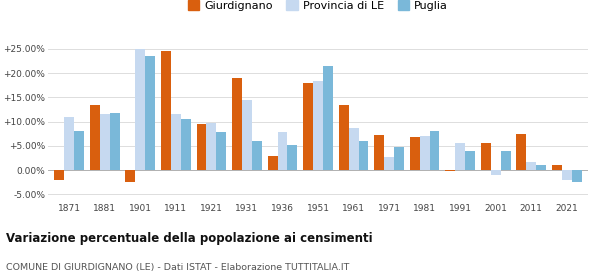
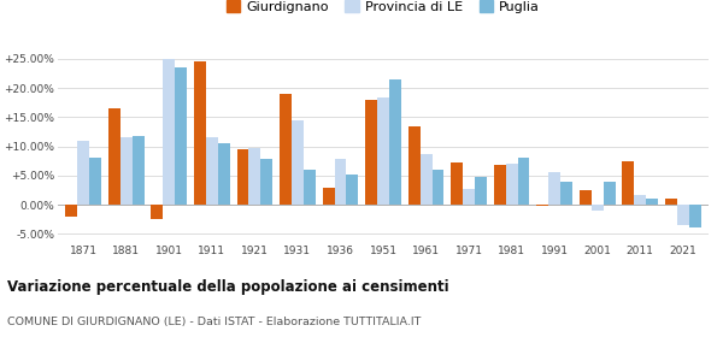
Giurdignano/1881: 13.5% -> 16.5%
Giurdignano/2001: 5.5% -> 2.5%
Provincia di LE/2021: -2.0% -> -3.5%
Puglia/2021: -2.5% -> -3.8%
